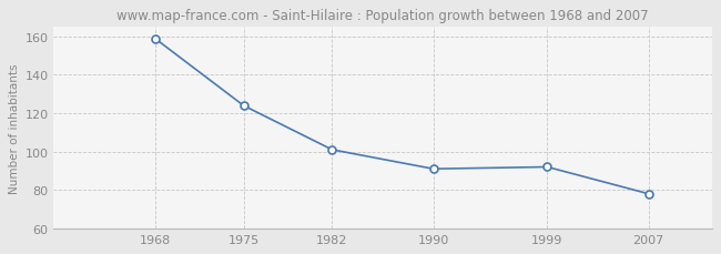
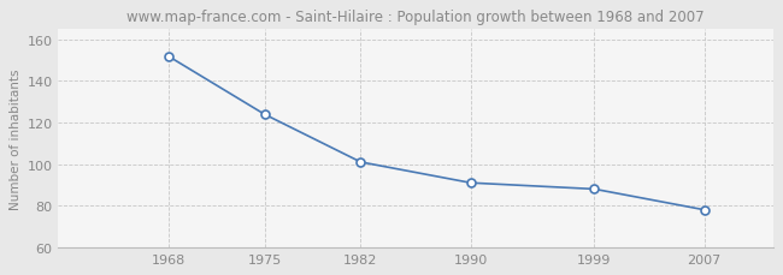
1968: 159 -> 152
1999: 92 -> 88
